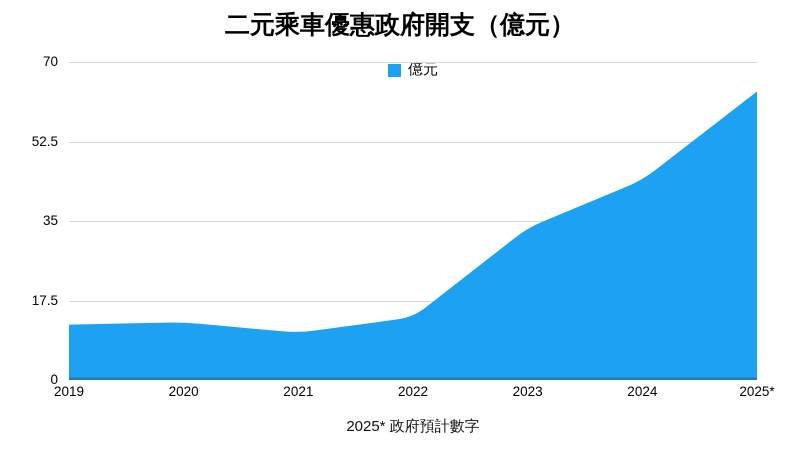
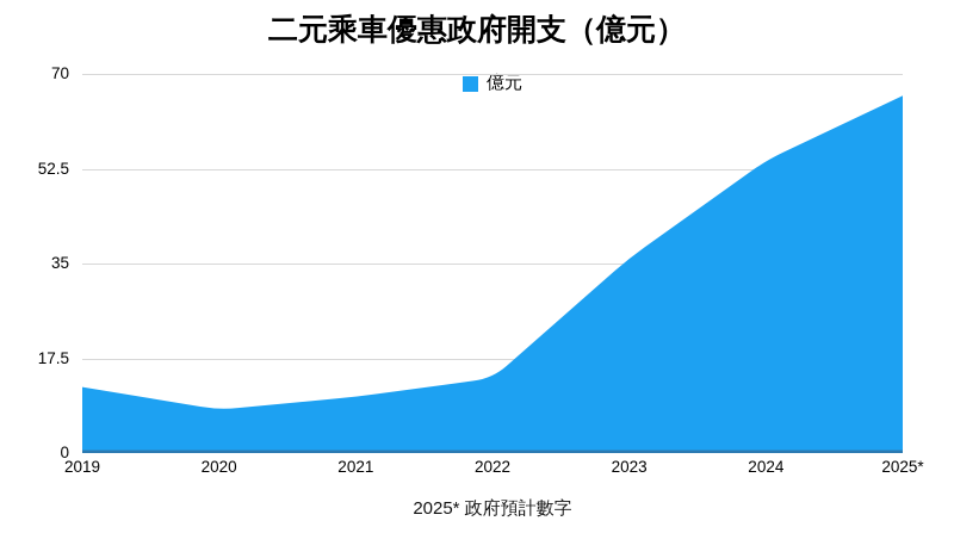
2020: 13 -> 8
2023: 34 -> 36
2024: 44 -> 54
2025*: 64 -> 66
